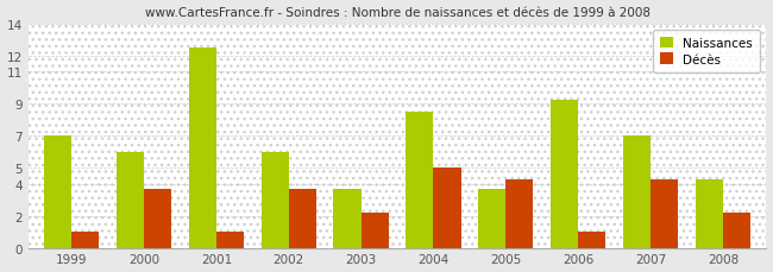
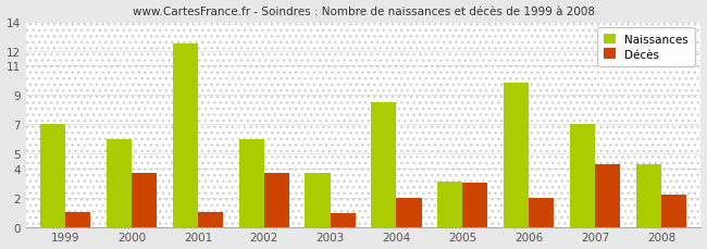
Décès/2003: 2.2 -> 0.9
Décès/2004: 5.0 -> 2.0
Naissances/2005: 3.7 -> 3.1
Décès/2005: 4.3 -> 3.0
Naissances/2006: 9.2 -> 9.8
Décès/2006: 1.0 -> 2.0
